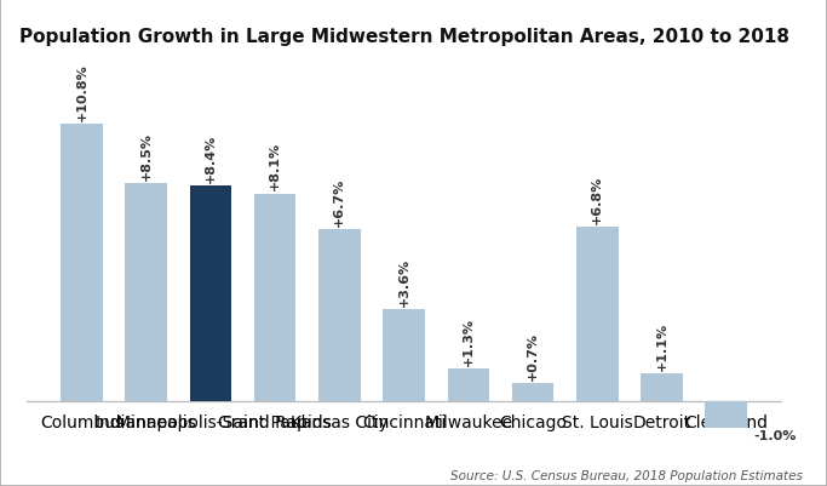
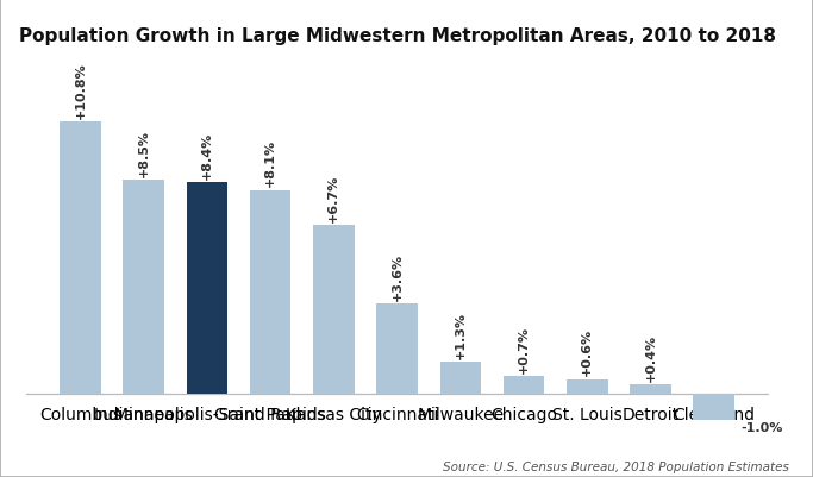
St. Louis: +6.8% -> +0.6%
Detroit: +1.1% -> +0.4%
